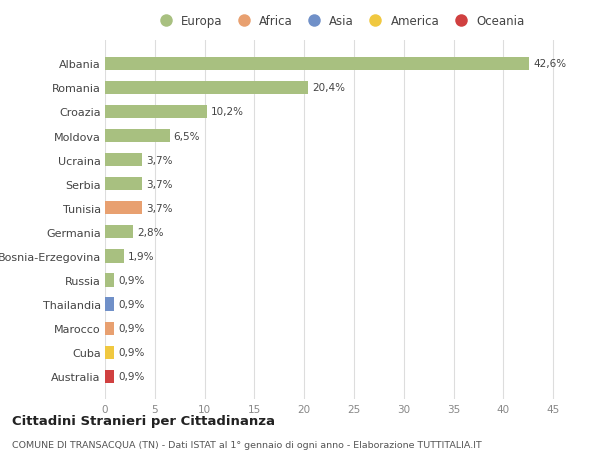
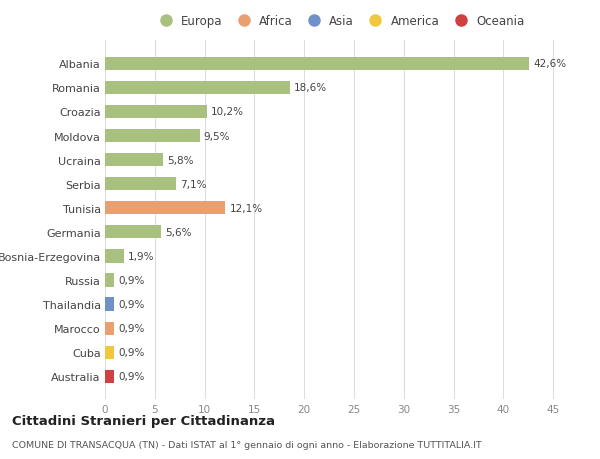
Romania: 20,4% -> 18,6%
Moldova: 6,5% -> 9,5%
Ucraina: 3,7% -> 5,8%
Serbia: 3,7% -> 7,1%
Tunisia: 3,7% -> 12,1%
Germania: 2,8% -> 5,6%
